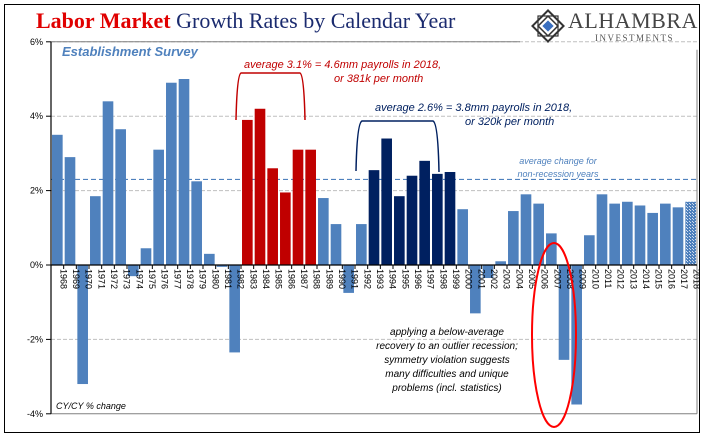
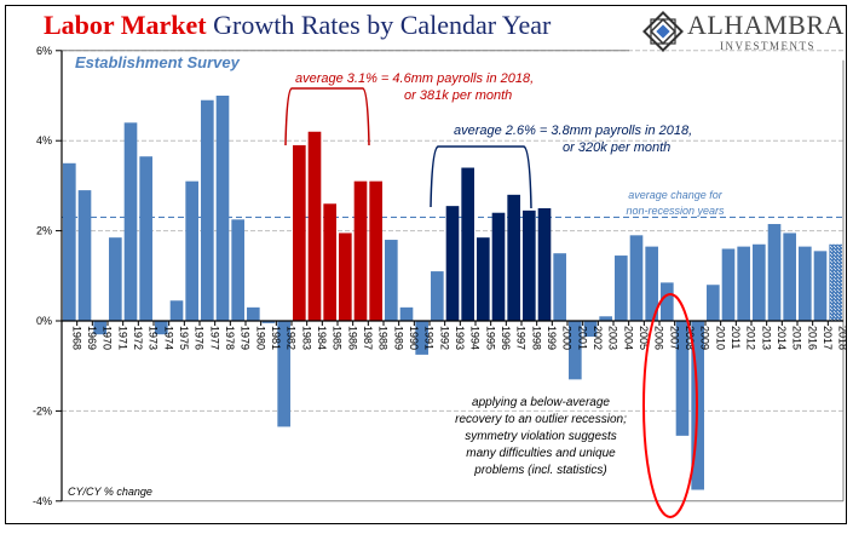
1970: -3.2% -> -0.3%
1990: 1.1% -> 0.3%
2011: 1.9% -> 1.6%
2014: 1.6% -> 2.1%
2015: 1.4% -> 1.9%
